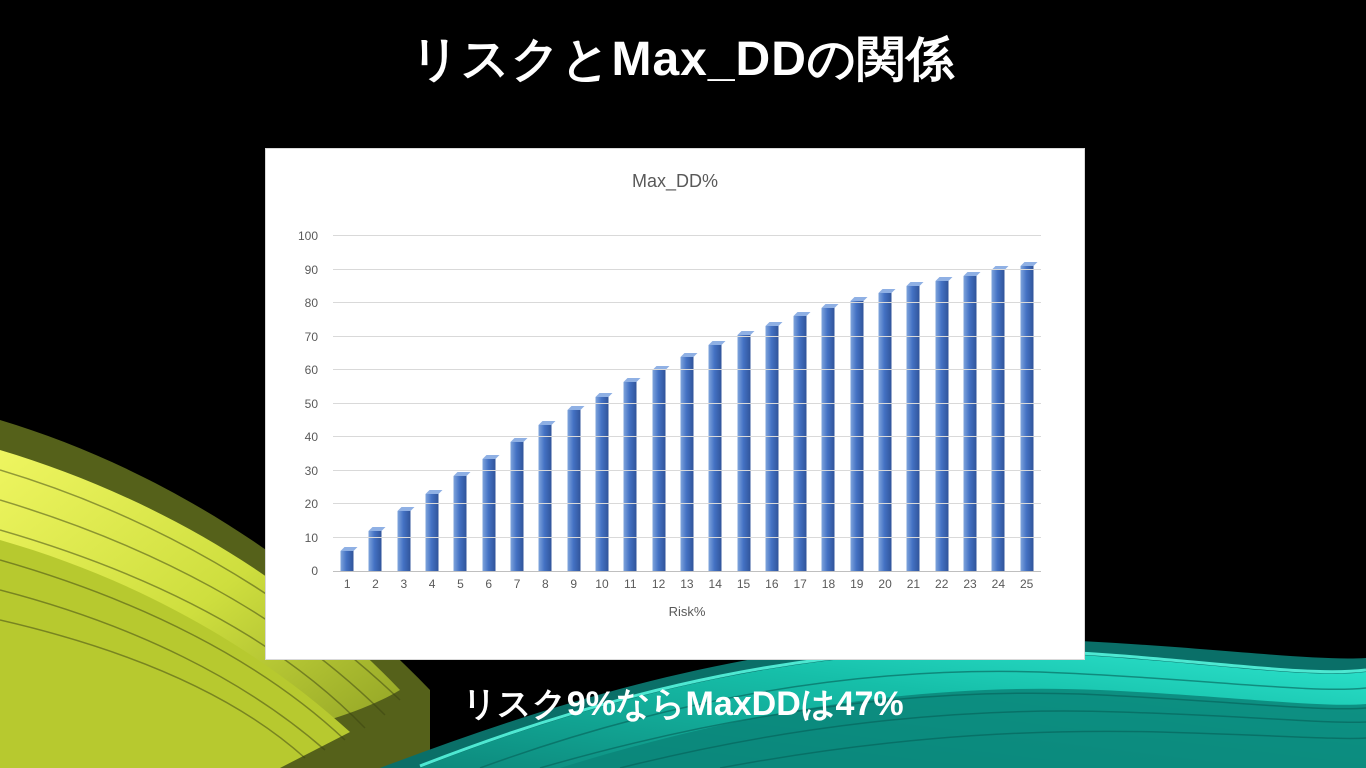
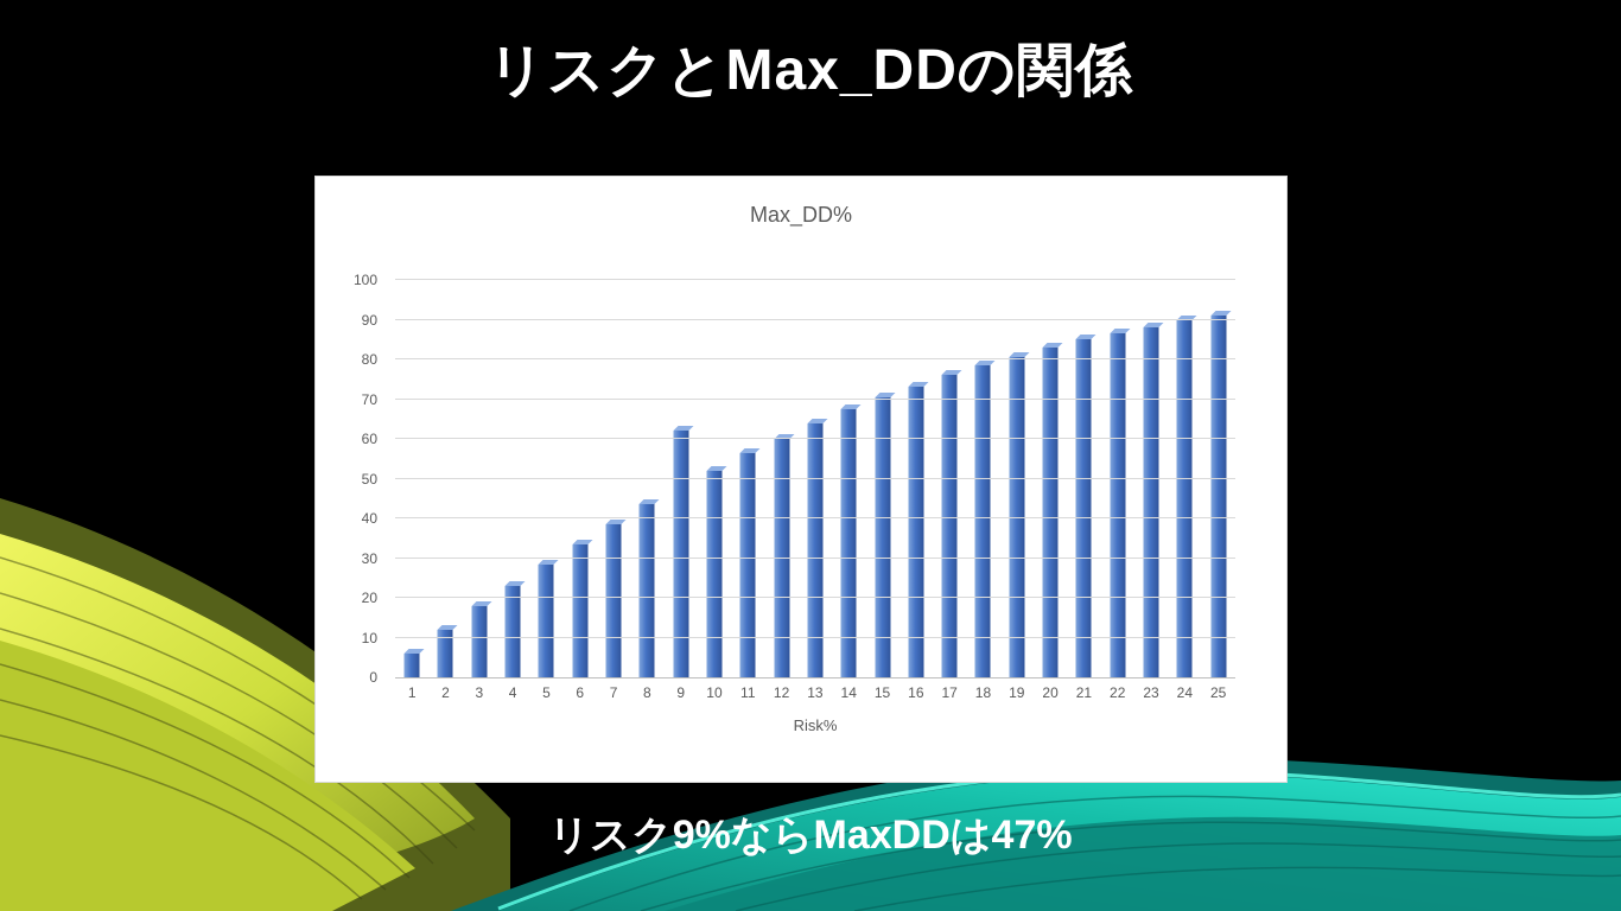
9: 48 -> 62
